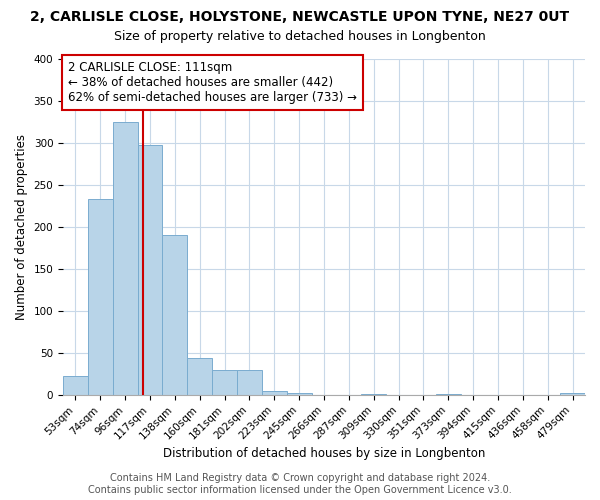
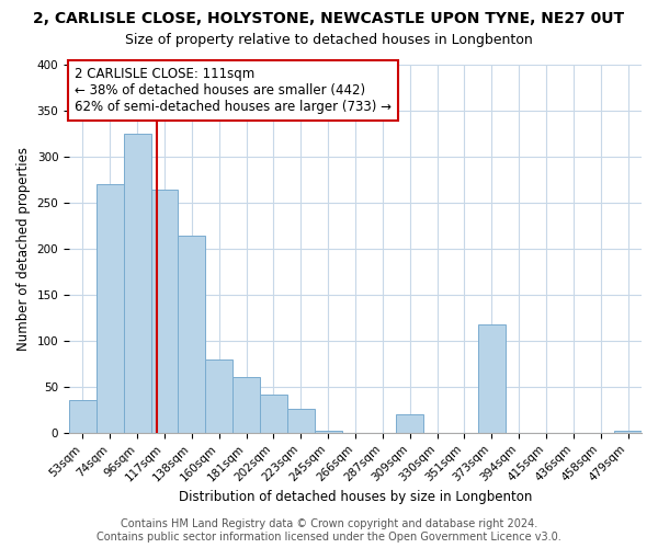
53sqm: 23 -> 36
74sqm: 233 -> 270
117sqm: 297 -> 264
138sqm: 190 -> 214
160sqm: 44 -> 80
181sqm: 30 -> 60
202sqm: 30 -> 42
223sqm: 5 -> 26
309sqm: 1 -> 20
373sqm: 1 -> 118
